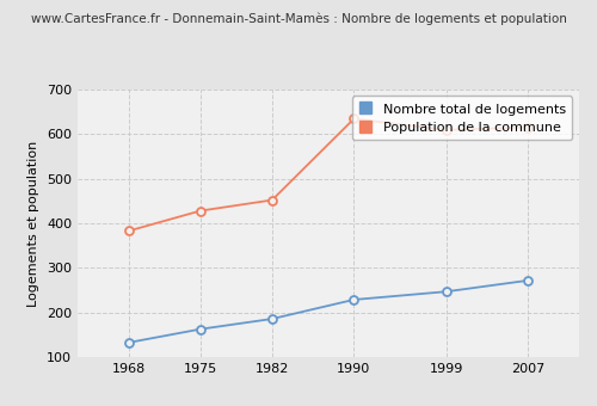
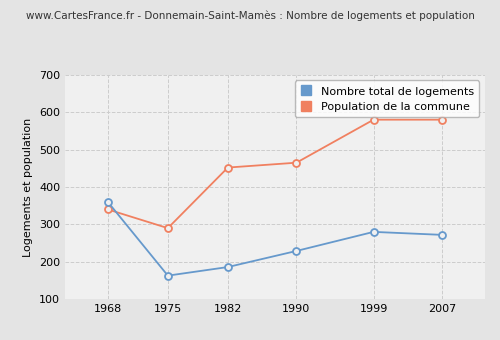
Nombre total de logements/1968: 133 -> 360
Population de la commune/1968: 383 -> 340
Population de la commune/1975: 428 -> 290
Population de la commune/1990: 634 -> 465
Nombre total de logements/1999: 247 -> 280
Population de la commune/1999: 609 -> 580
Population de la commune/2007: 615 -> 580
